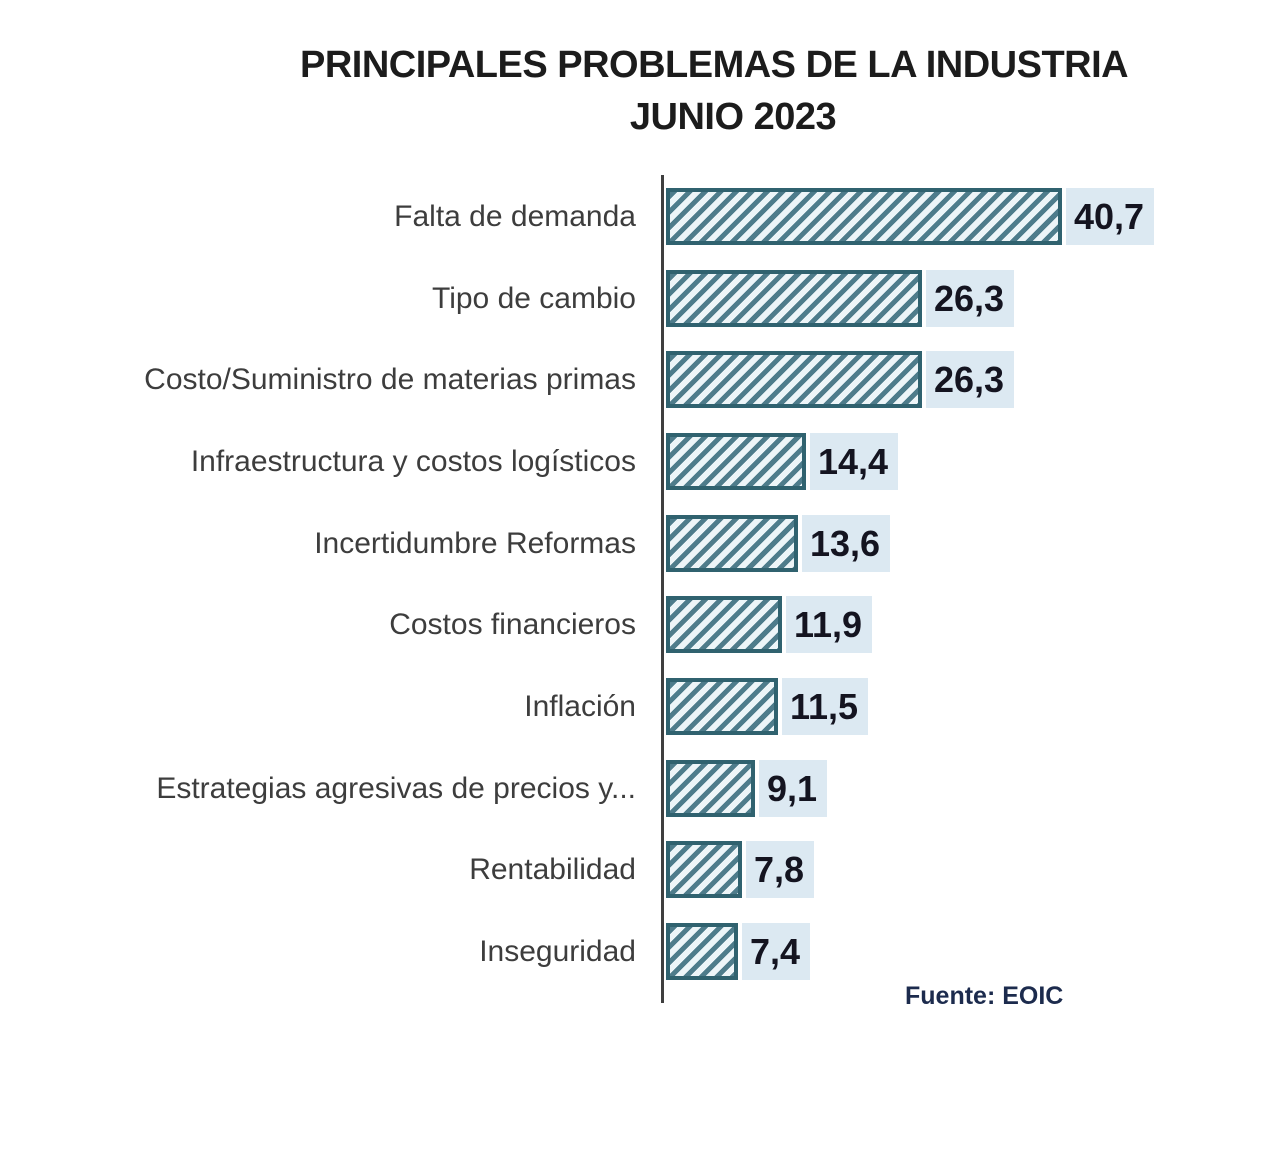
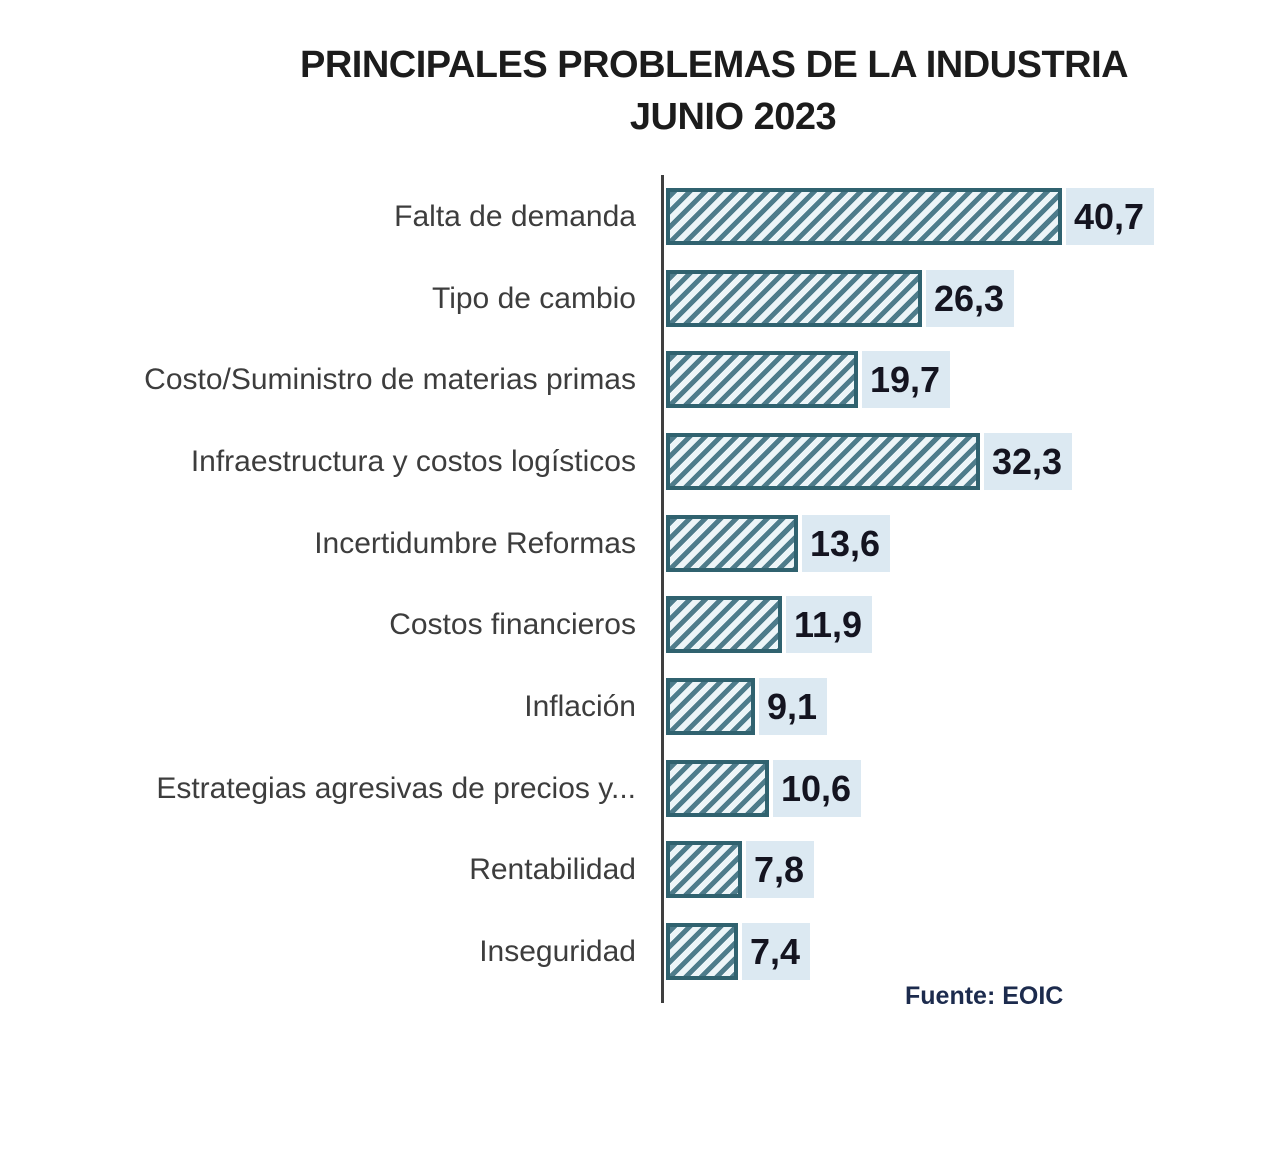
Costo/Suministro de materias primas: 26,3 -> 19,7
Infraestructura y costos logísticos: 14,4 -> 32,3
Inflación: 11,5 -> 9,1
Estrategias agresivas de precios y...: 9,1 -> 10,6
